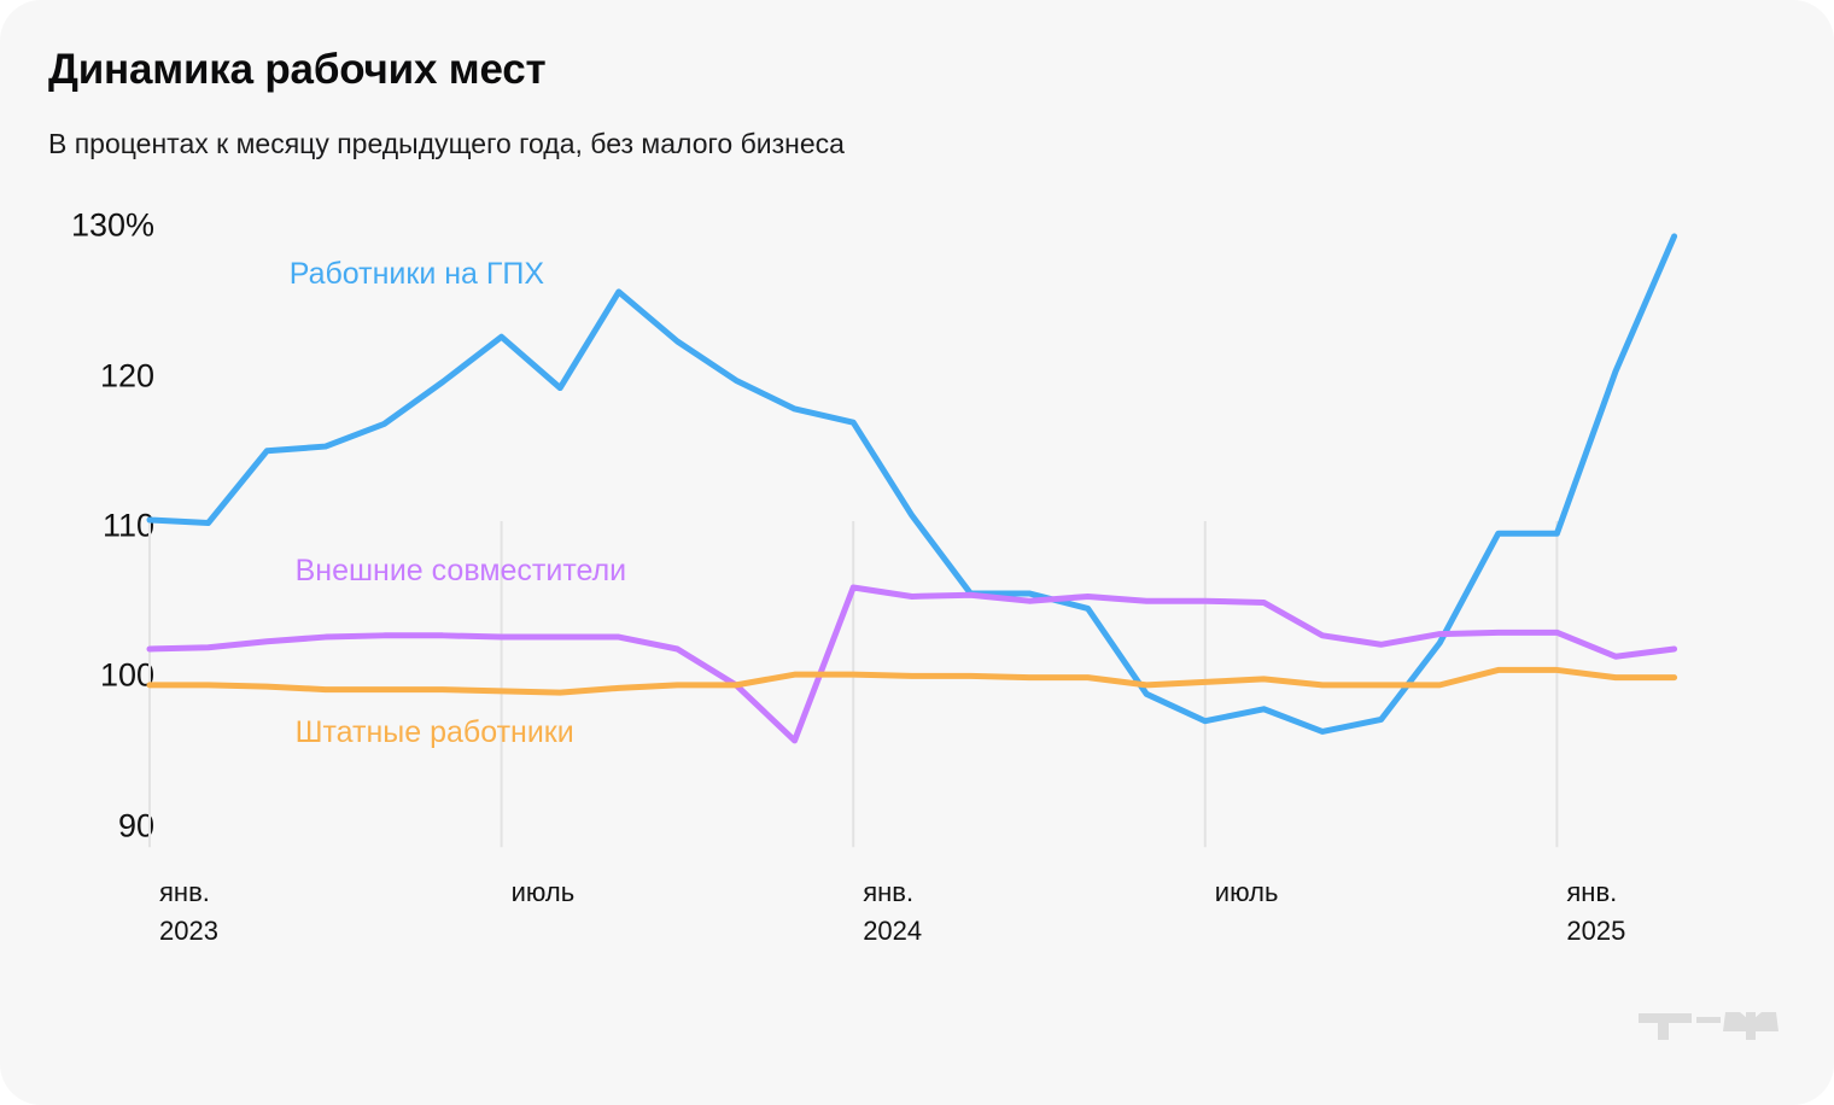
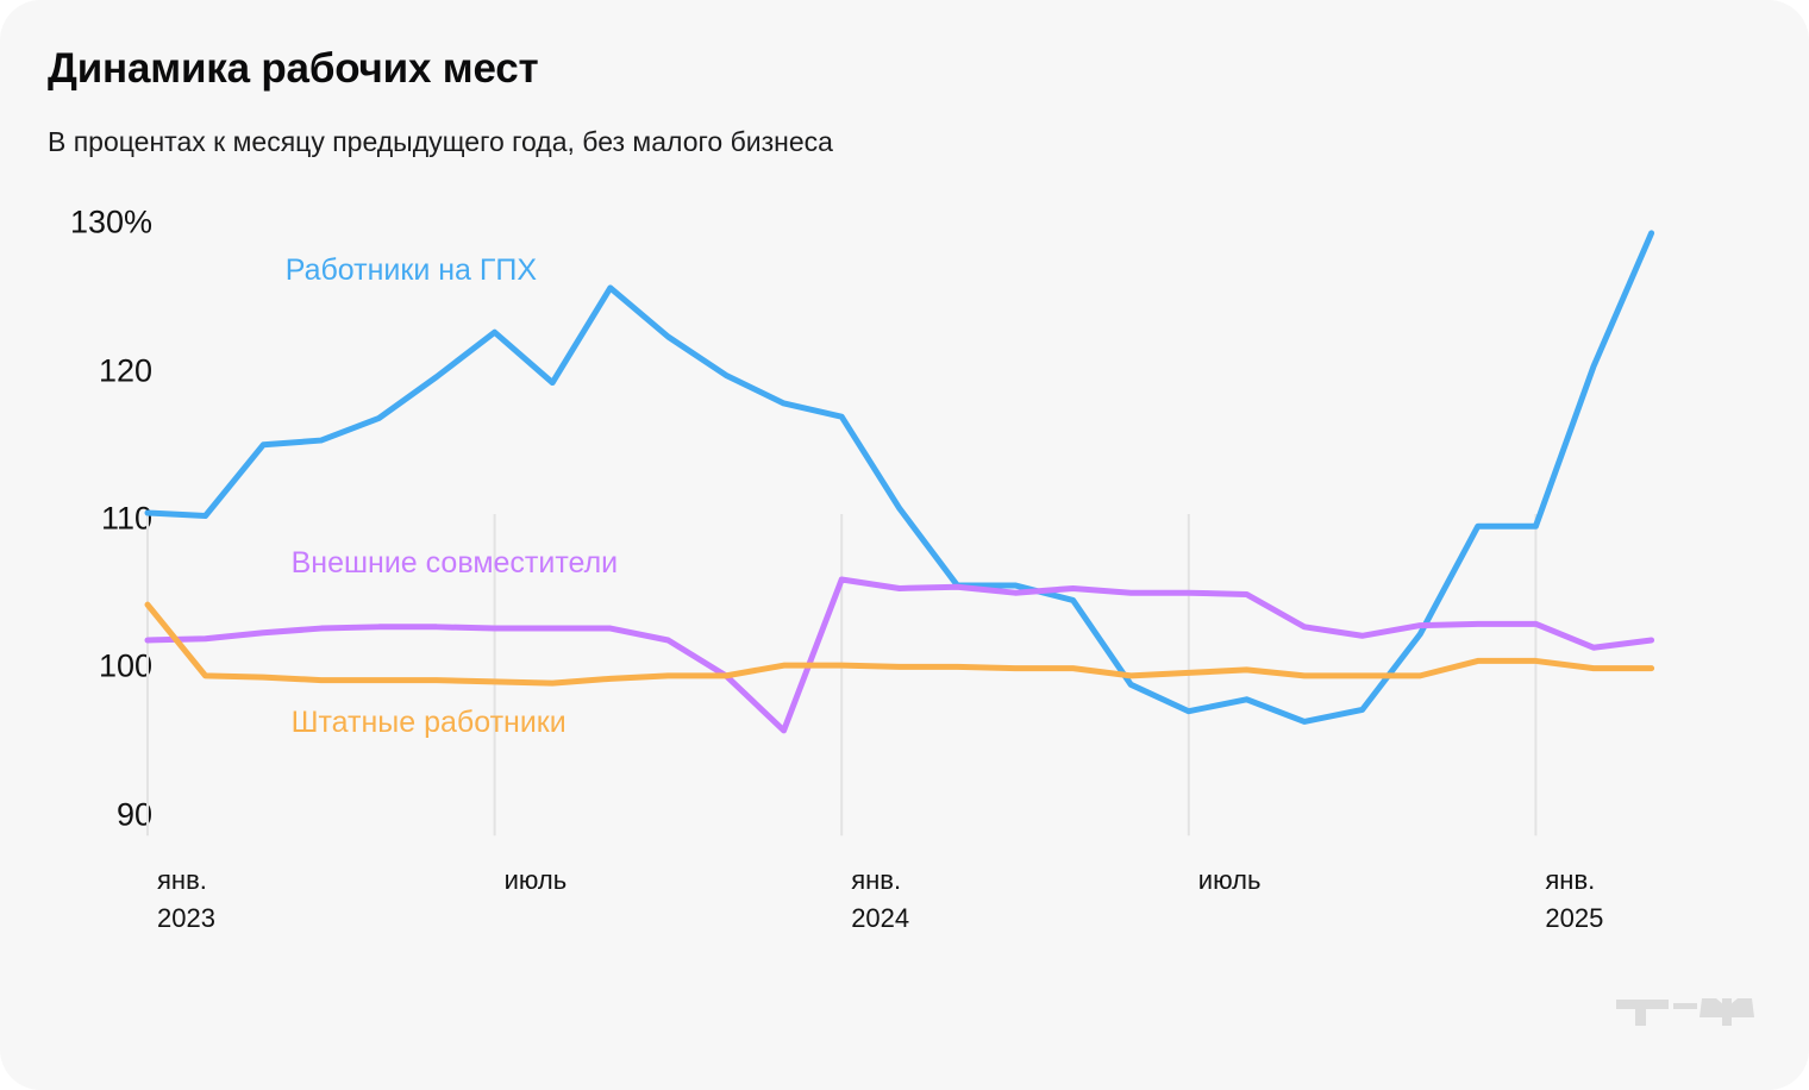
Штатные работники/янв. 2023: 99.4% -> 104.2%
